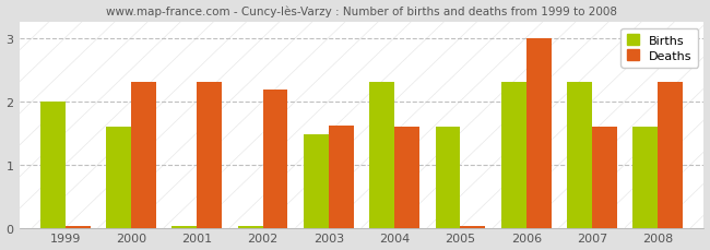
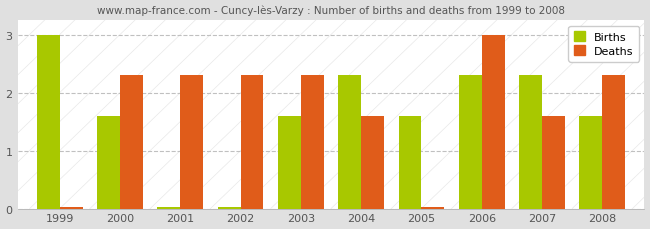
Births/1999: 2.00 -> 3.00
Deaths/2002: 2.18 -> 2.30
Births/2003: 1.48 -> 1.60
Deaths/2003: 1.62 -> 2.30
